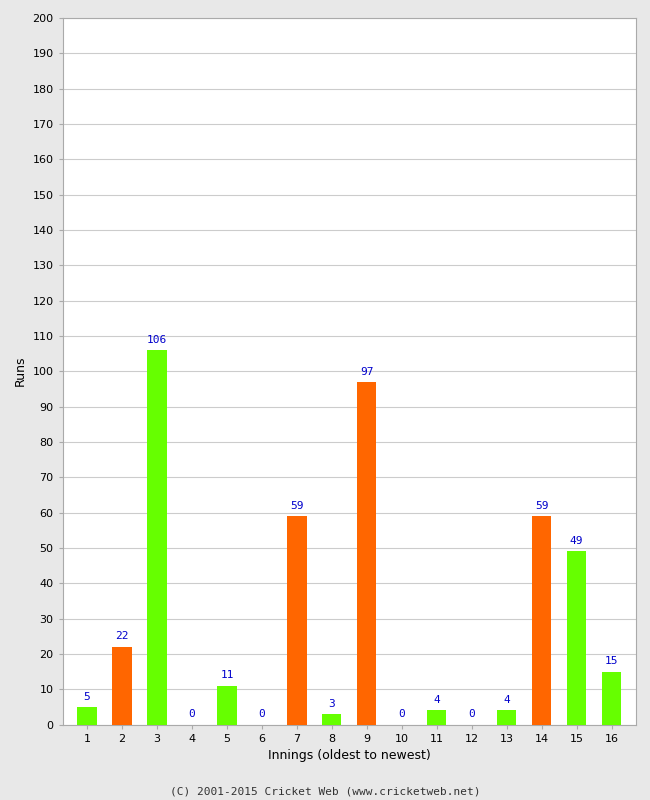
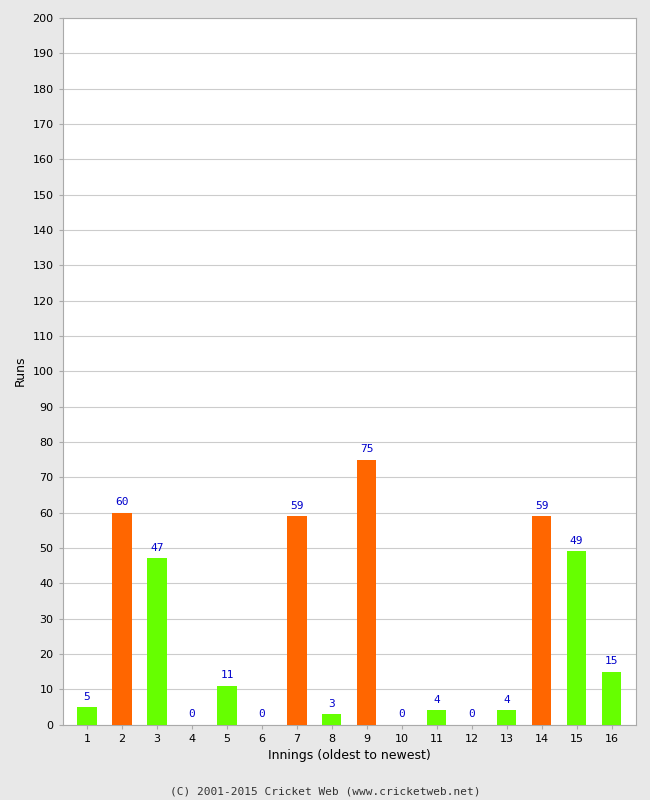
2: 22 -> 60
3: 106 -> 47
9: 97 -> 75
